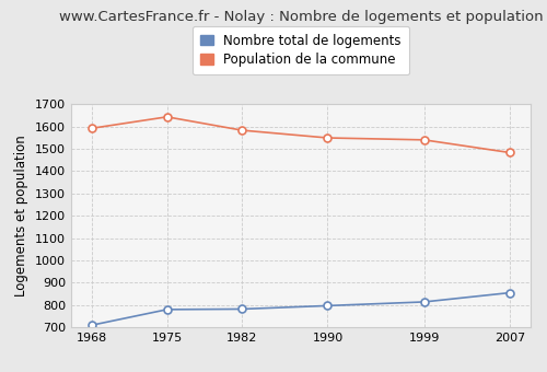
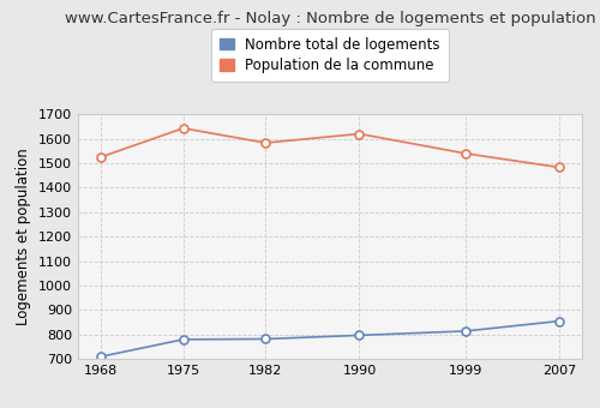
Population de la commune/1968: 1592 -> 1525
Population de la commune/1990: 1549 -> 1620
